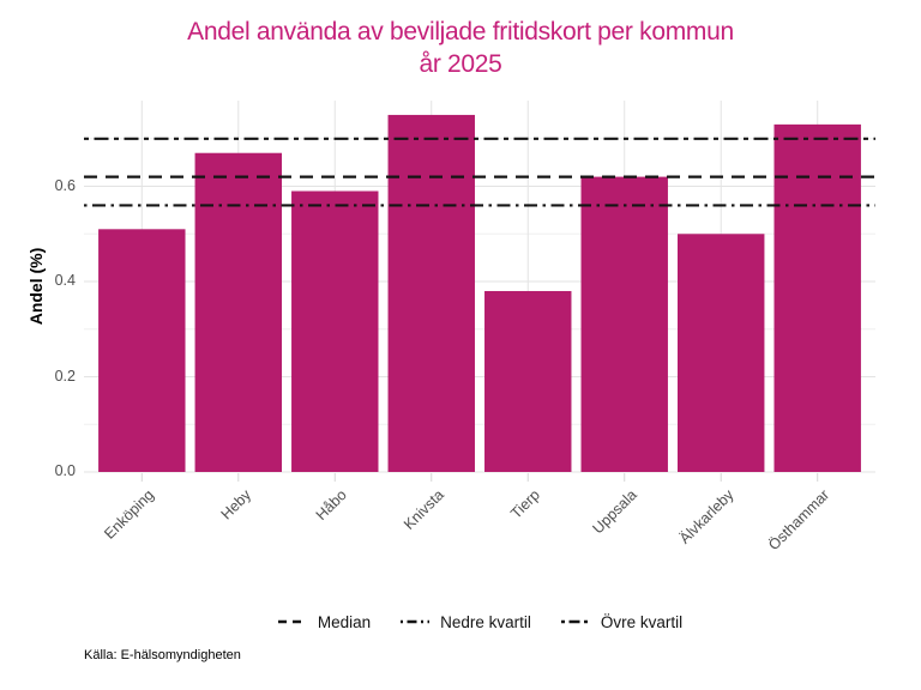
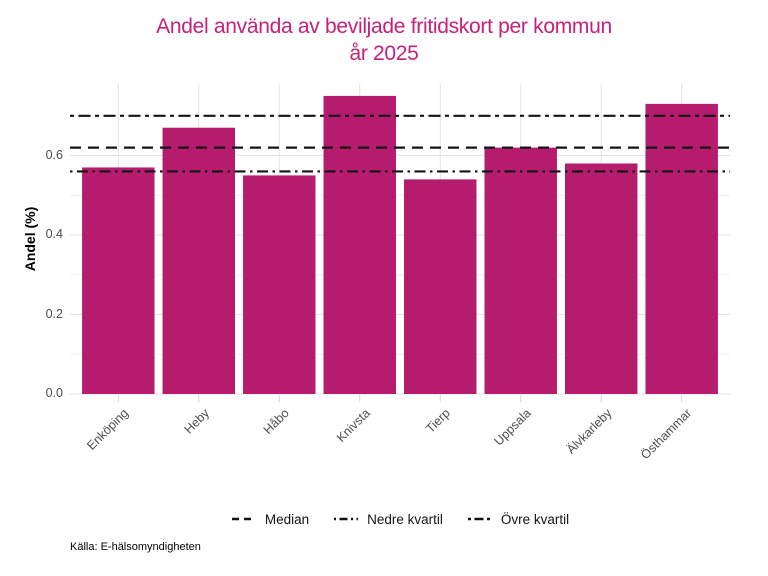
Enköping: 0.51 -> 0.57
Håbo: 0.59 -> 0.55
Tierp: 0.38 -> 0.54
Älvkarleby: 0.50 -> 0.58
